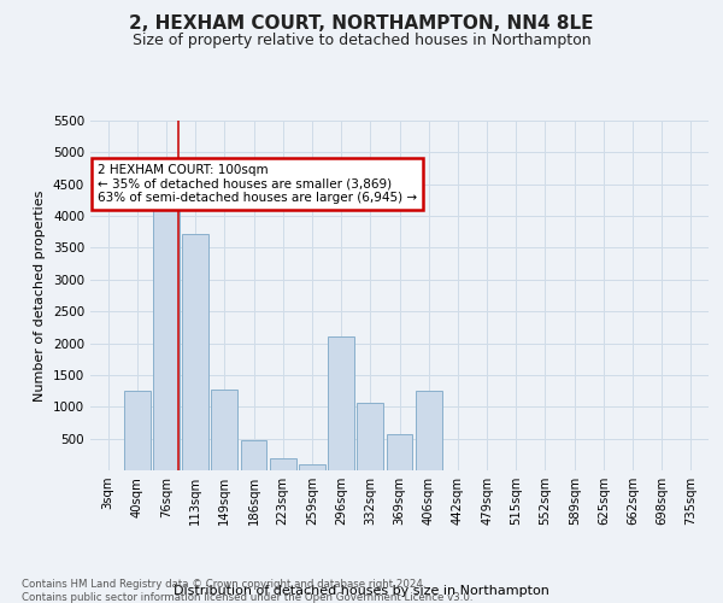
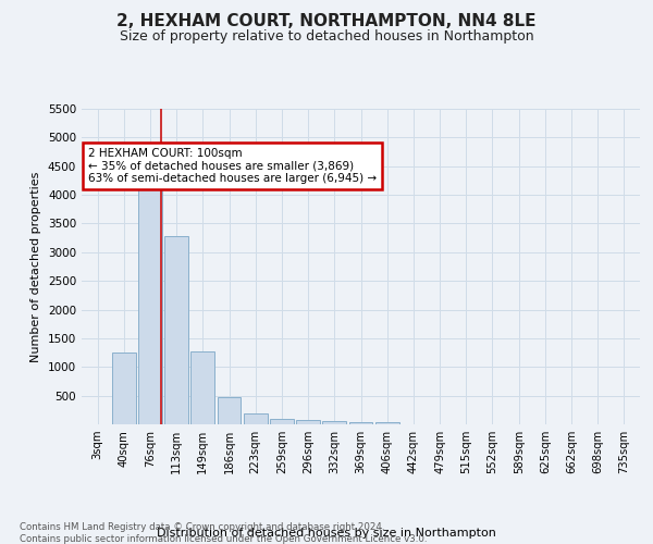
113sqm: 3720 -> 3290
296sqm: 2100 -> 80
332sqm: 1060 -> 50
369sqm: 560 -> 40
406sqm: 1260 -> 30
